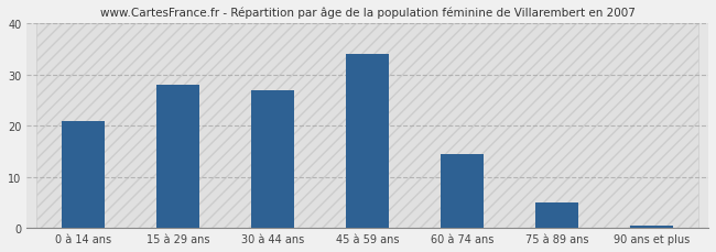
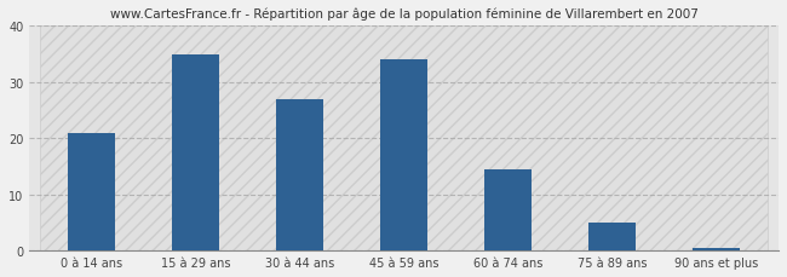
15 à 29 ans: 28.0 -> 35.0
